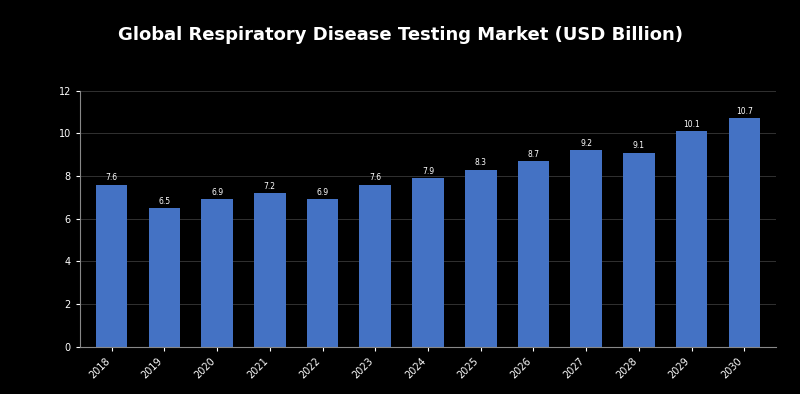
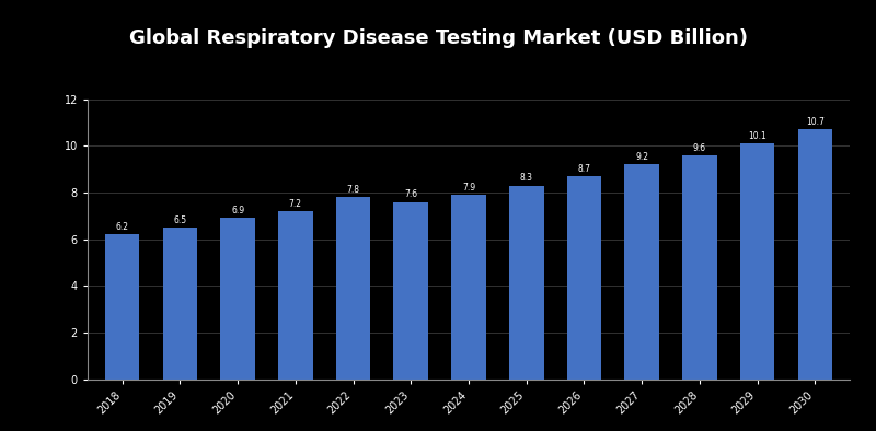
2018: 7.6 -> 6.2
2022: 6.9 -> 7.8
2028: 9.1 -> 9.6
